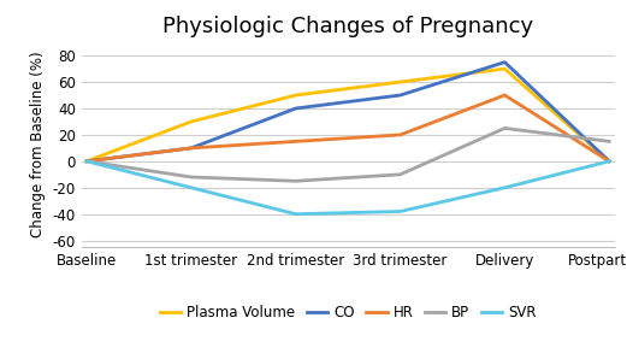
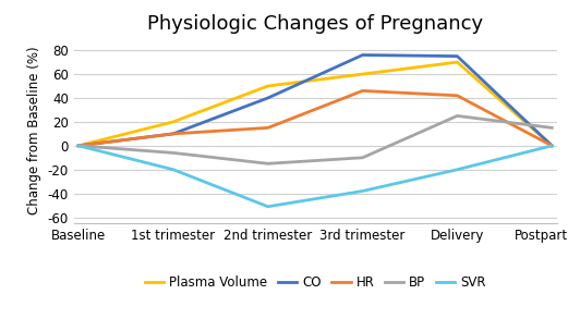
Plasma Volume/1st trimester: 30 -> 20
BP/1st trimester: -12 -> -6
SVR/2nd trimester: -40 -> -51
CO/3rd trimester: 50 -> 76
HR/3rd trimester: 20 -> 46
HR/Delivery: 50 -> 42
